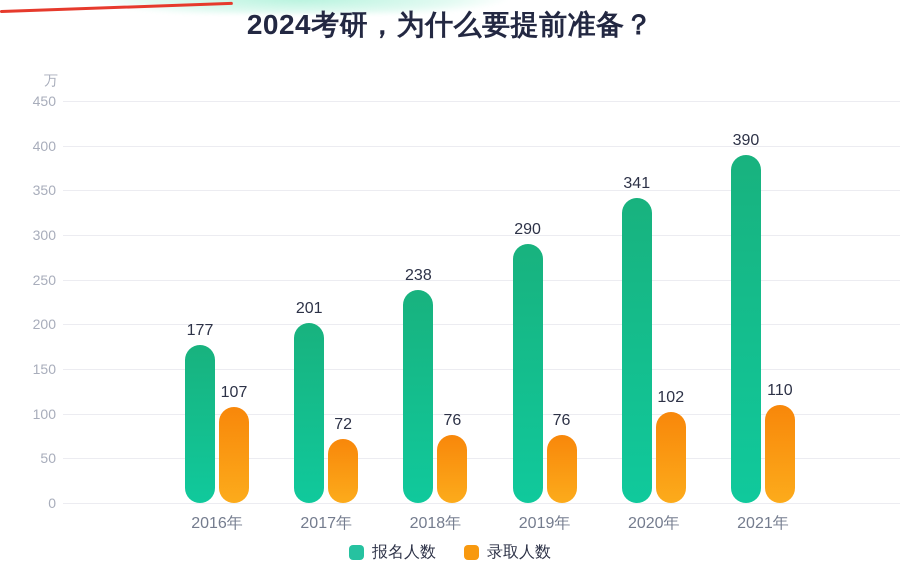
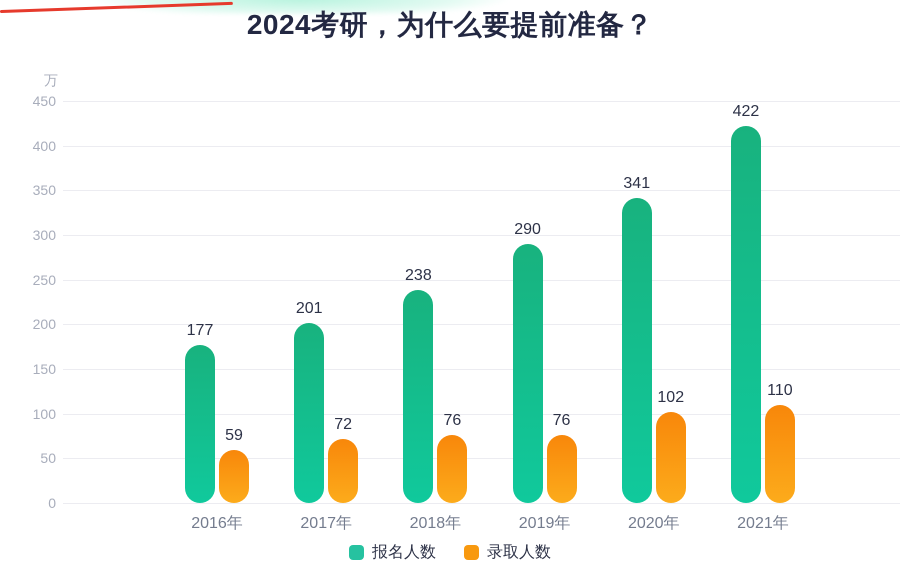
录取人数/2016年: 107 -> 59
报名人数/2021年: 390 -> 422
